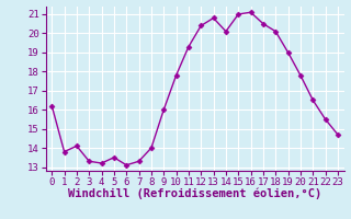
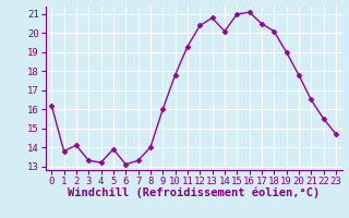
5: 13.5 -> 13.9
